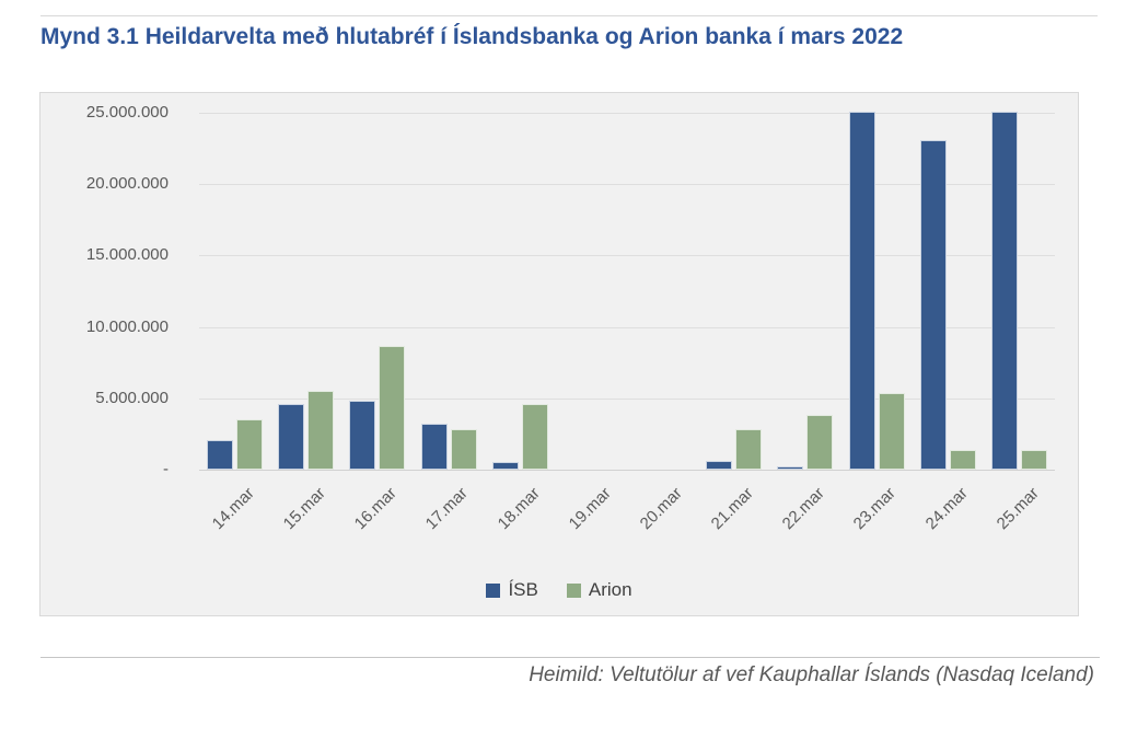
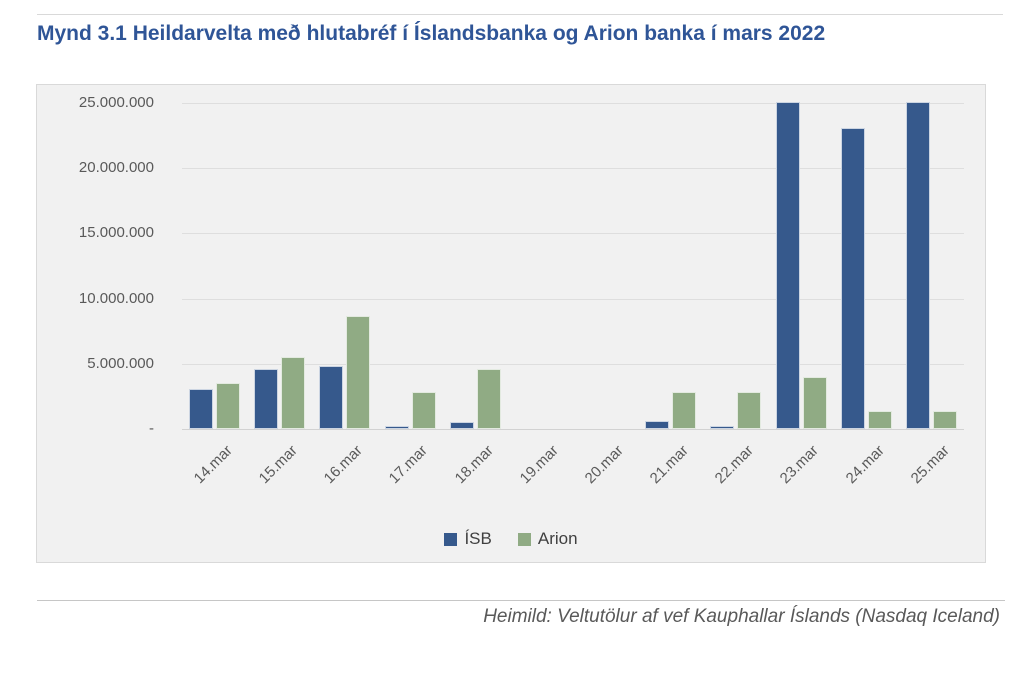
ÍSB/14.mar: 2100000 -> 3100000
ÍSB/17.mar: 3200000 -> 200000
Arion/22.mar: 3800000 -> 2800000
Arion/23.mar: 5400000 -> 4000000
